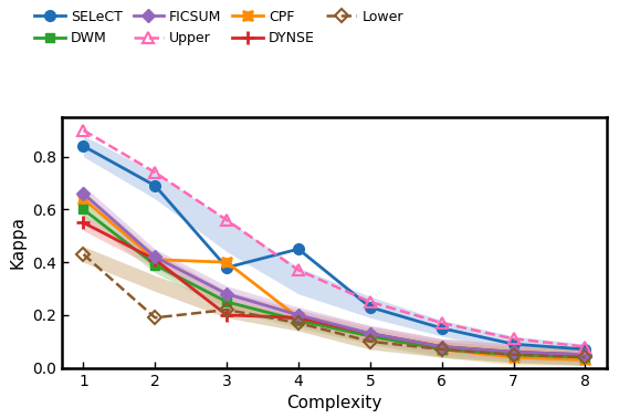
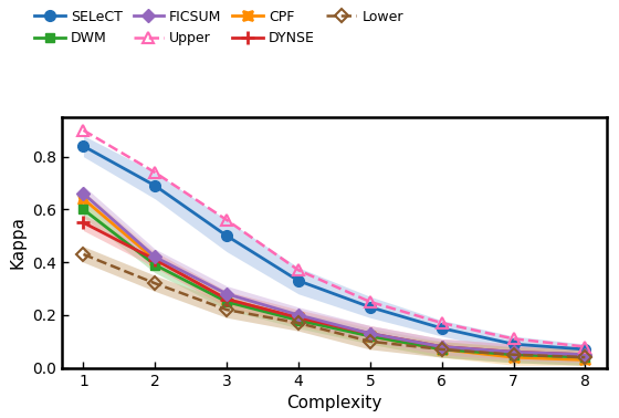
Lower/2: 0.19 -> 0.32
SELeCT/3: 0.38 -> 0.50
CPF/3: 0.40 -> 0.26
DYNSE/3: 0.20 -> 0.26
SELeCT/4: 0.45 -> 0.33
